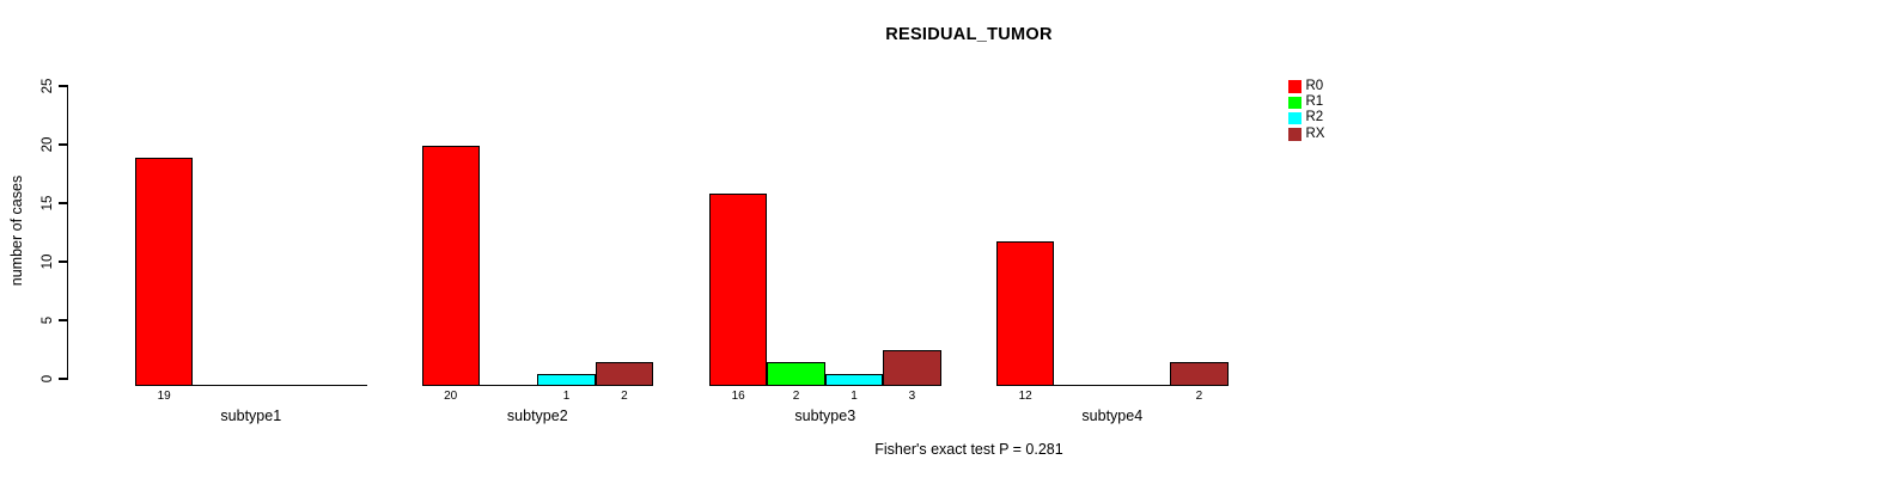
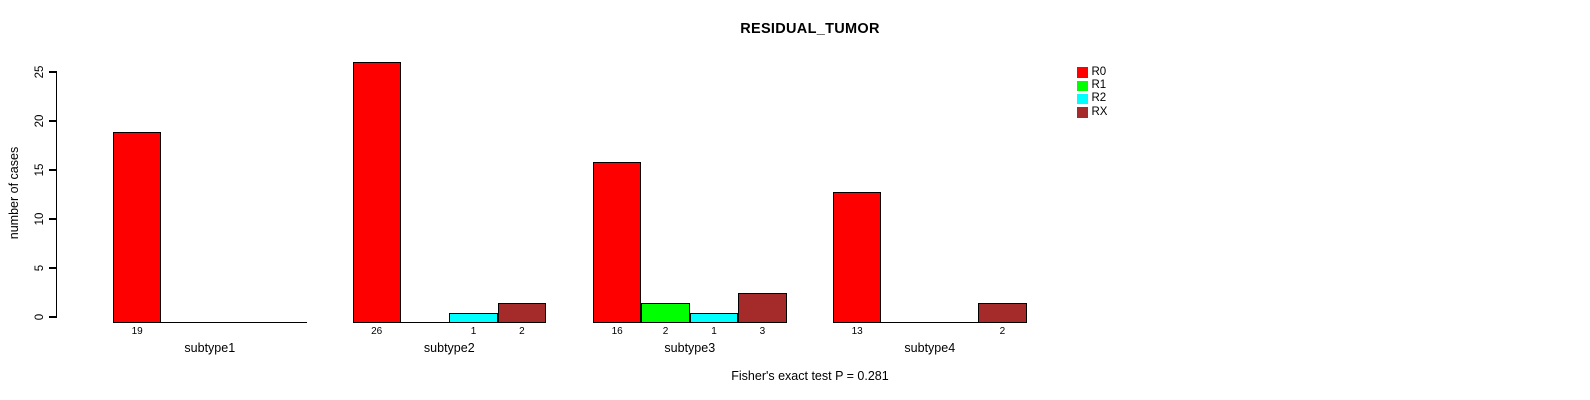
R0/subtype2: 20 -> 26
R0/subtype4: 12 -> 13
